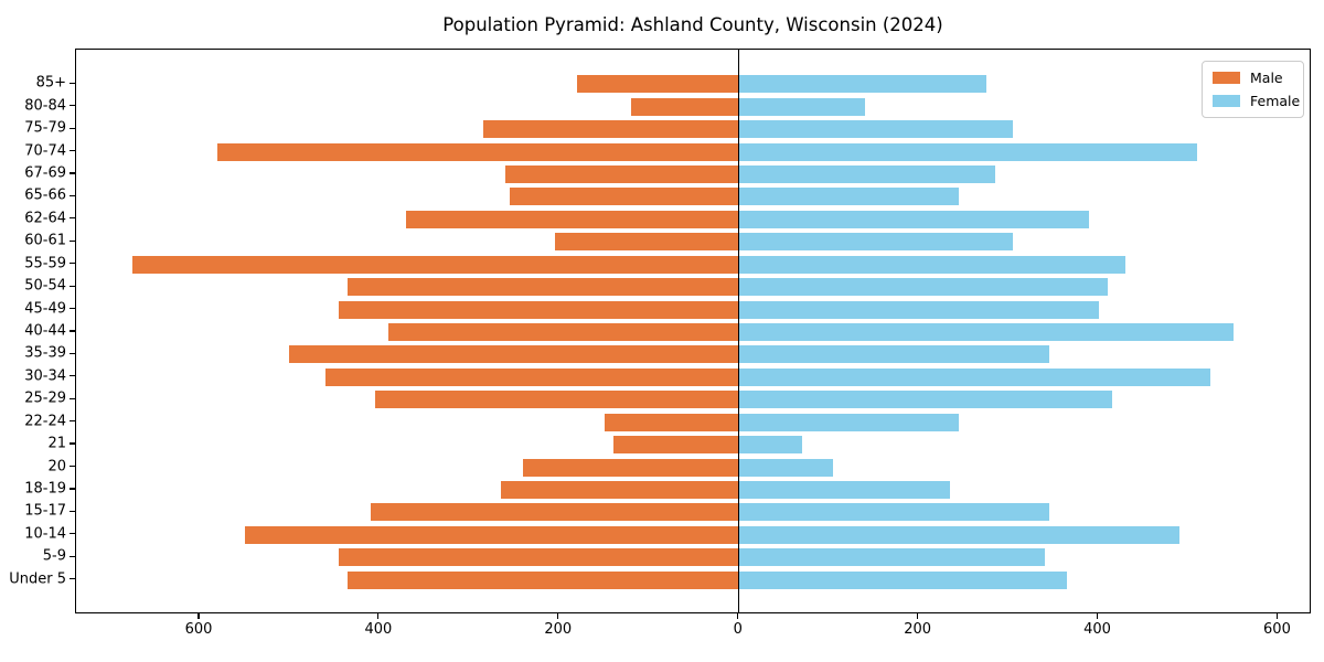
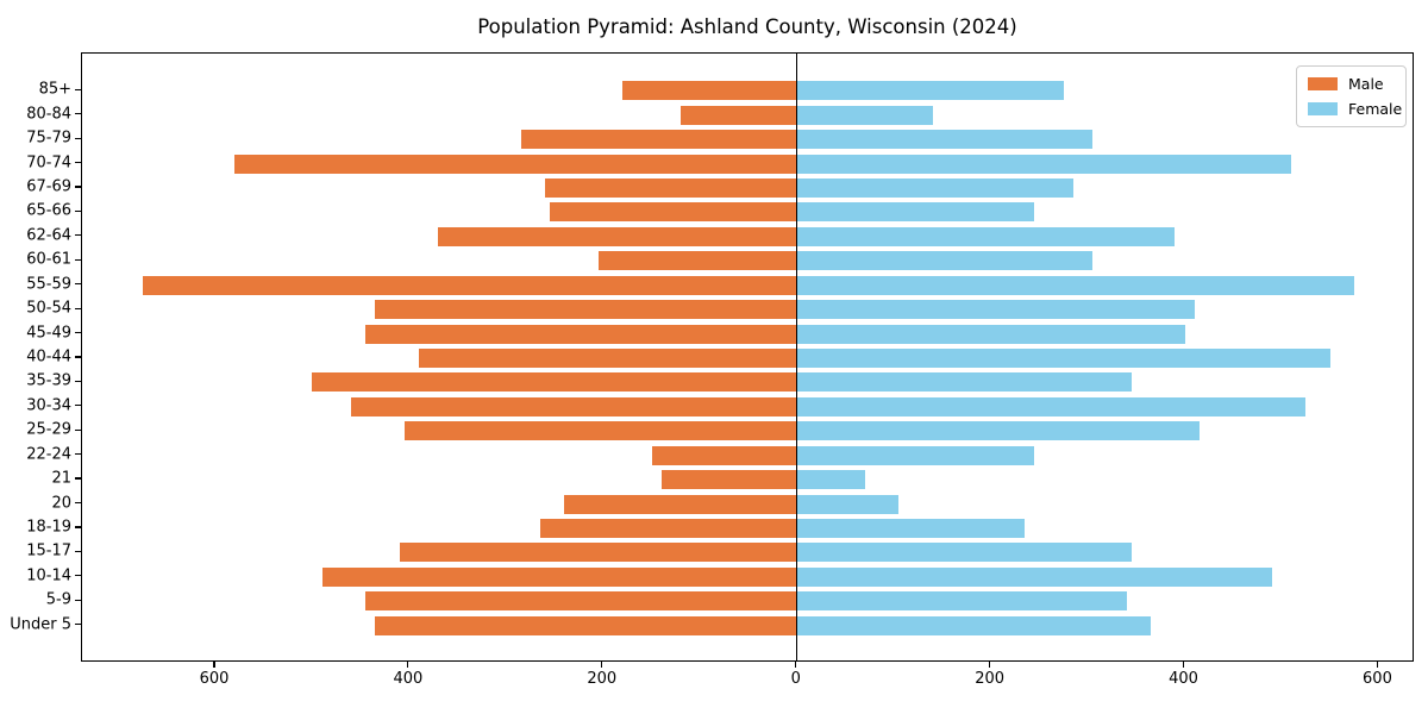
Female/55-59: 430 -> 580
Male/10-14: 550 -> 490
